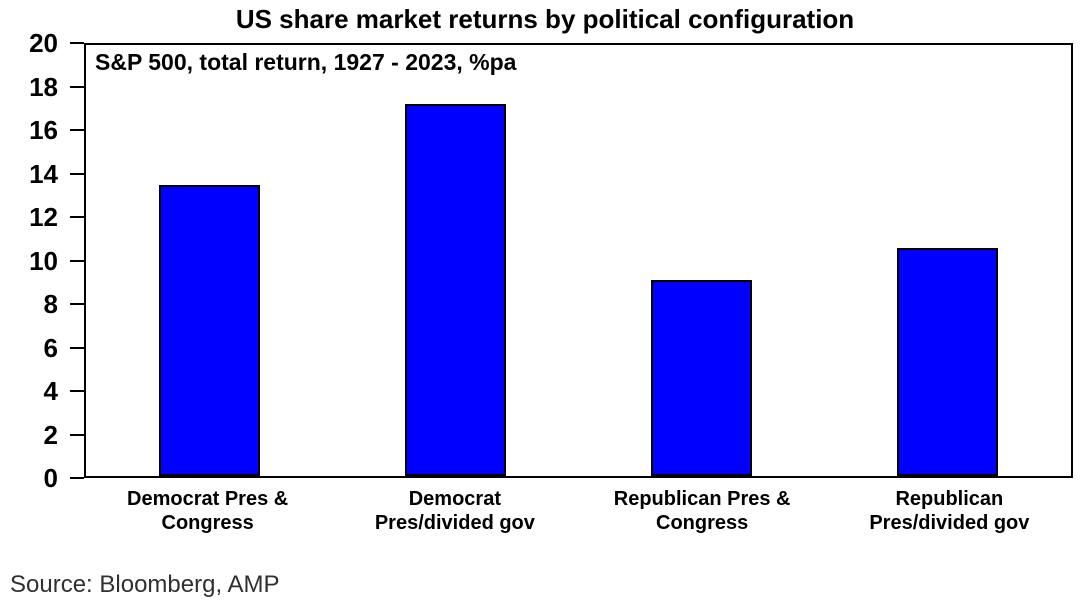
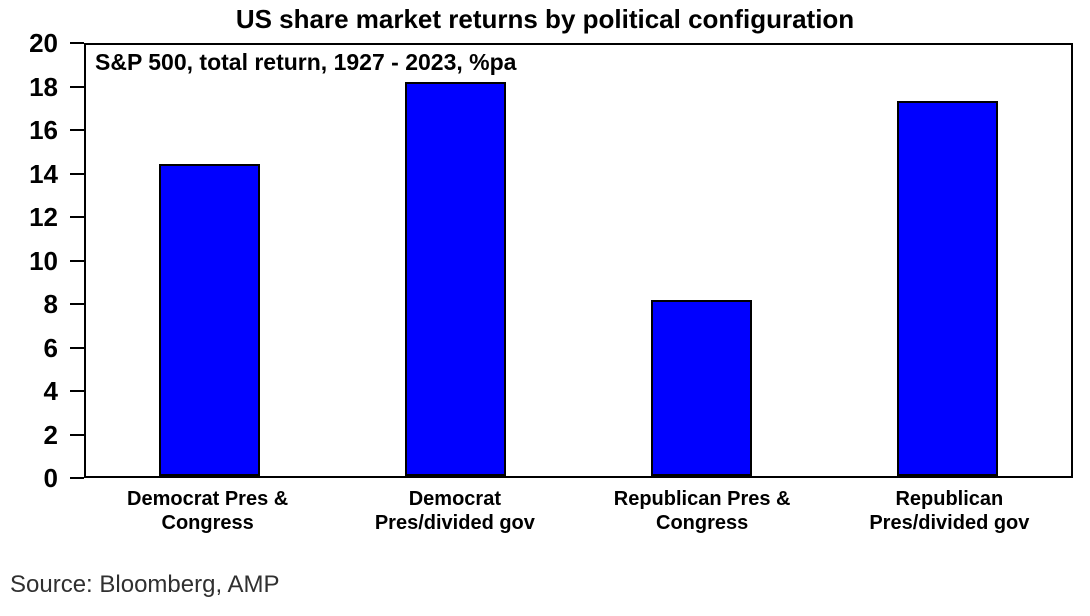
Democrat Pres & Congress: 13.3 -> 14.3
Democrat Pres/divided gov: 17.1 -> 18.1
Republican Pres & Congress: 8.9 -> 8.0
Republican Pres/divided gov: 10.4 -> 17.2
